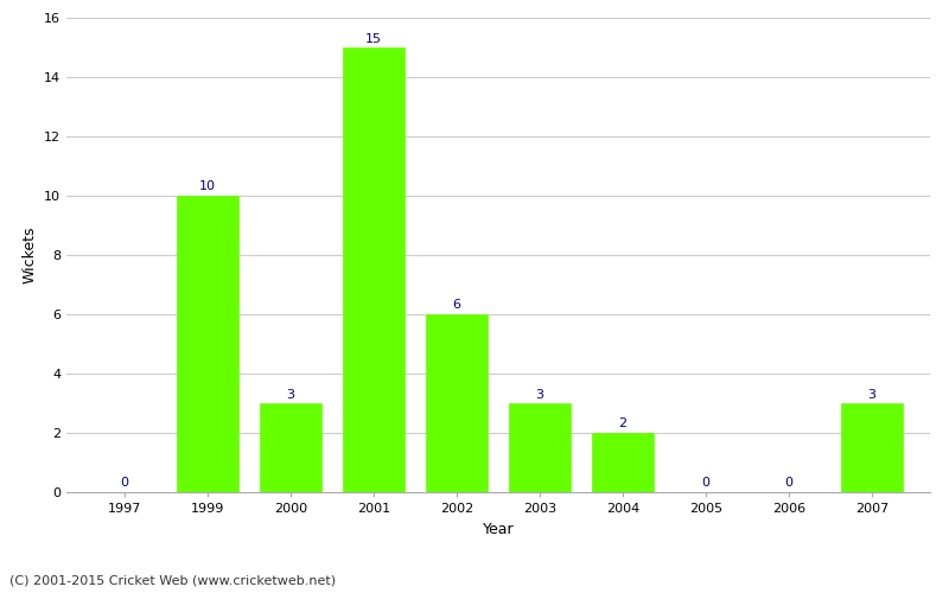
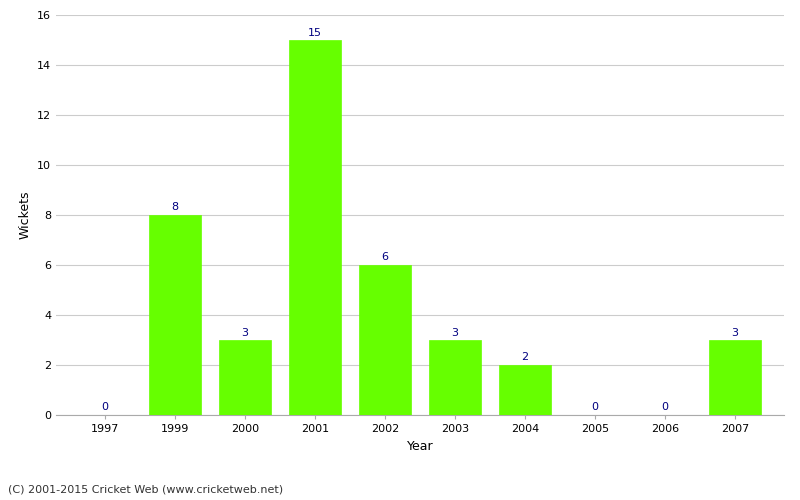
1999: 10 -> 8
